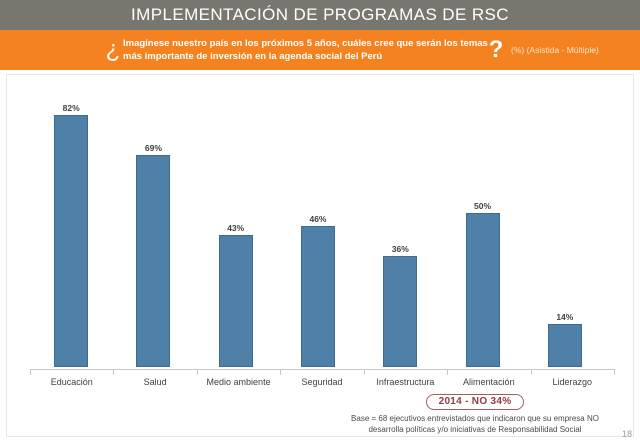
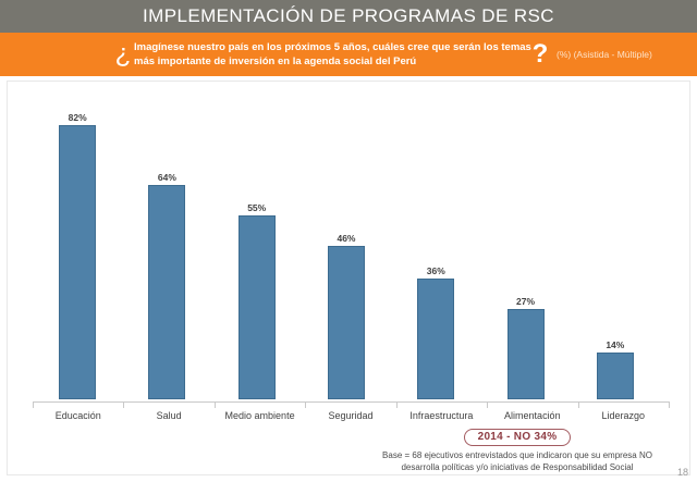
Salud: 69% -> 64%
Medio ambiente: 43% -> 55%
Alimentación: 50% -> 27%
